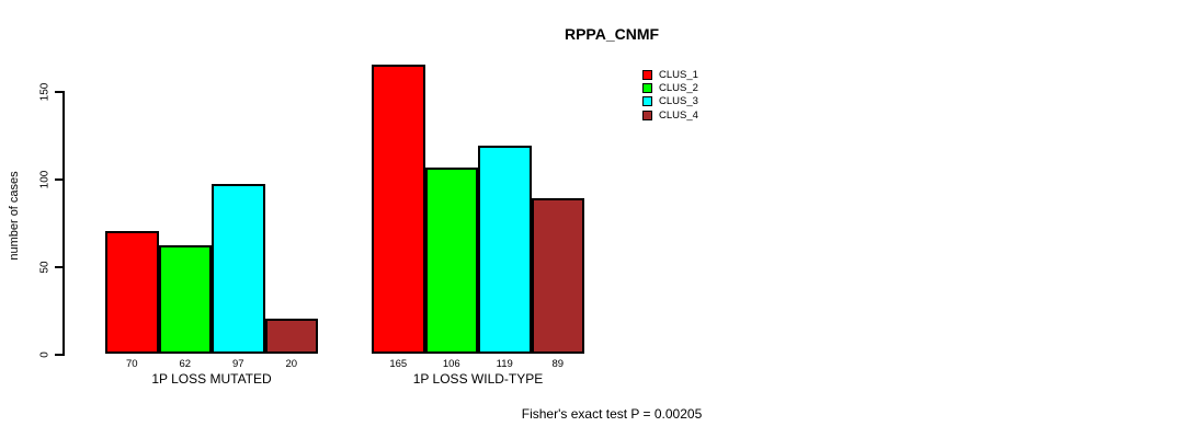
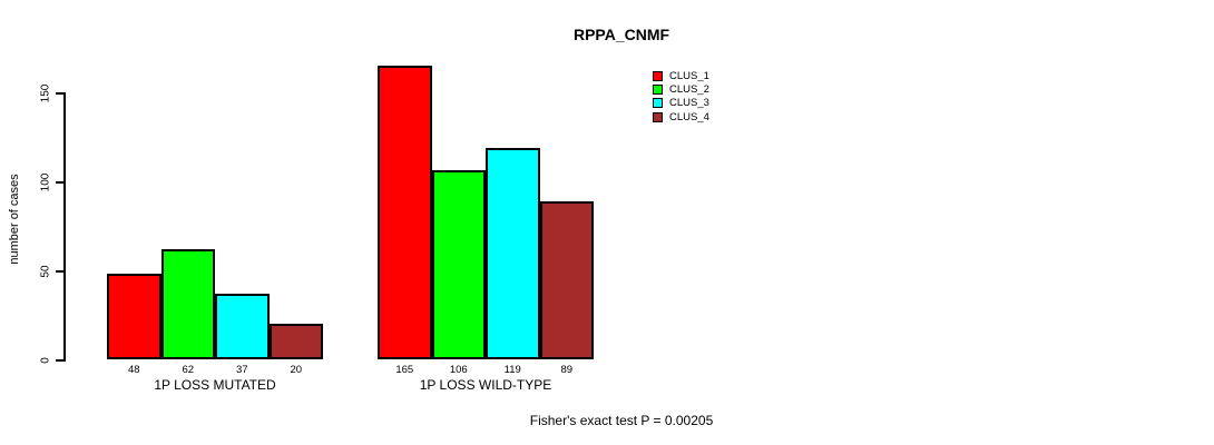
CLUS_1/1P LOSS MUTATED: 70 -> 48
CLUS_3/1P LOSS MUTATED: 97 -> 37
